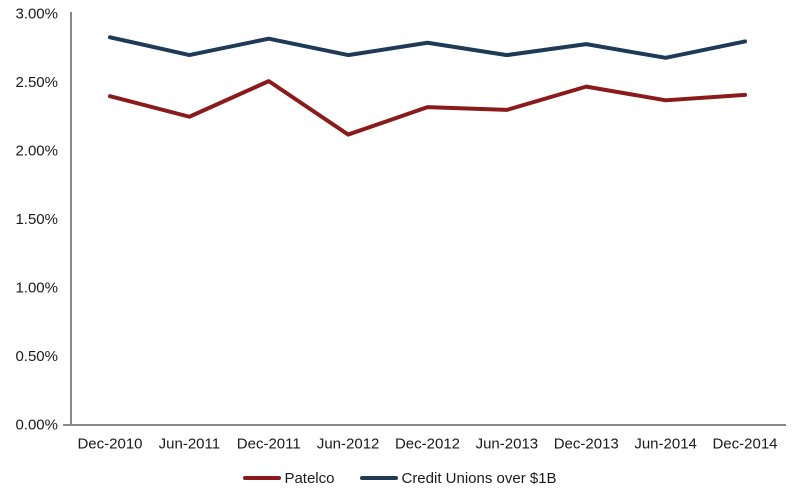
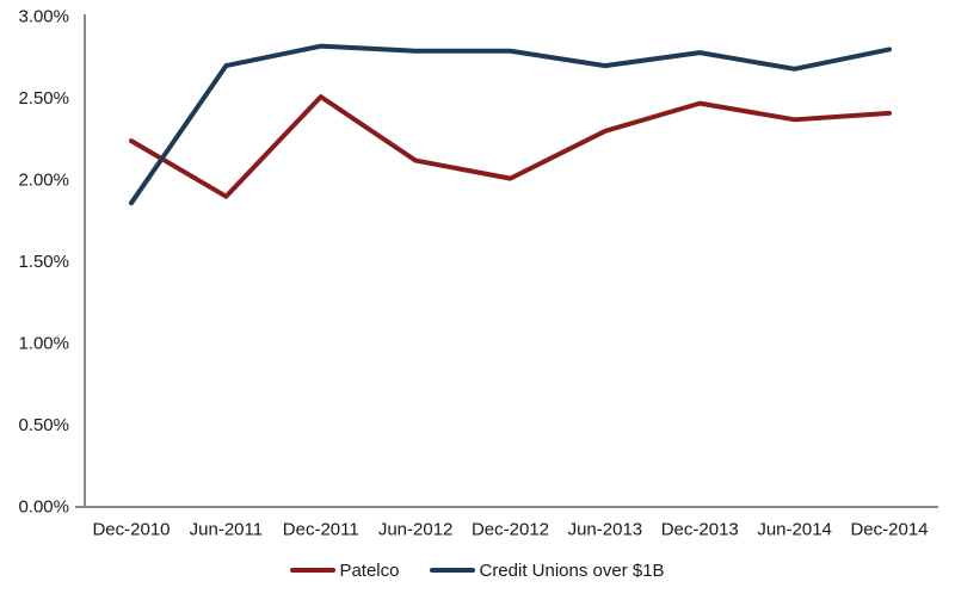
Patelco/Dec-2010: 2.40% -> 2.24%
Credit Unions over $1B/Dec-2010: 2.83% -> 1.86%
Patelco/Jun-2011: 2.25% -> 1.90%
Credit Unions over $1B/Jun-2012: 2.70% -> 2.79%
Patelco/Dec-2012: 2.32% -> 2.01%
